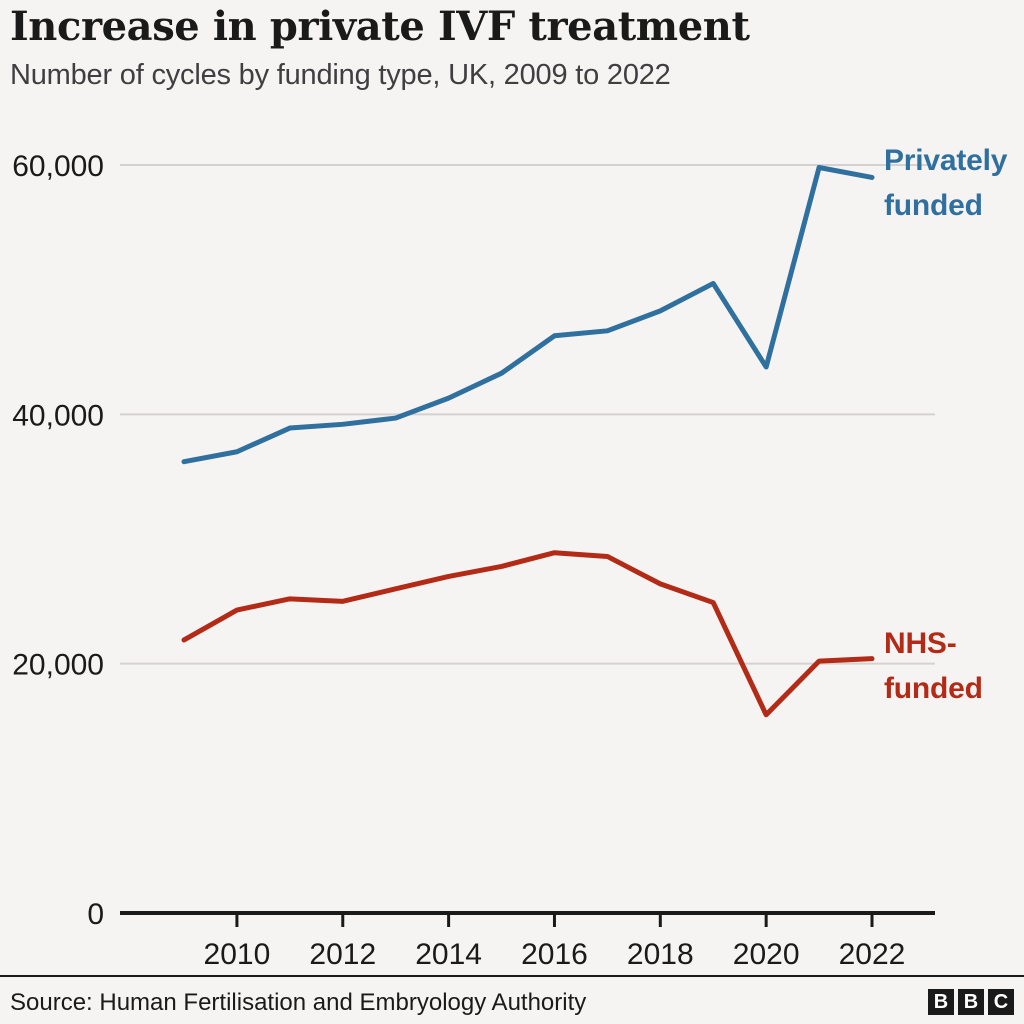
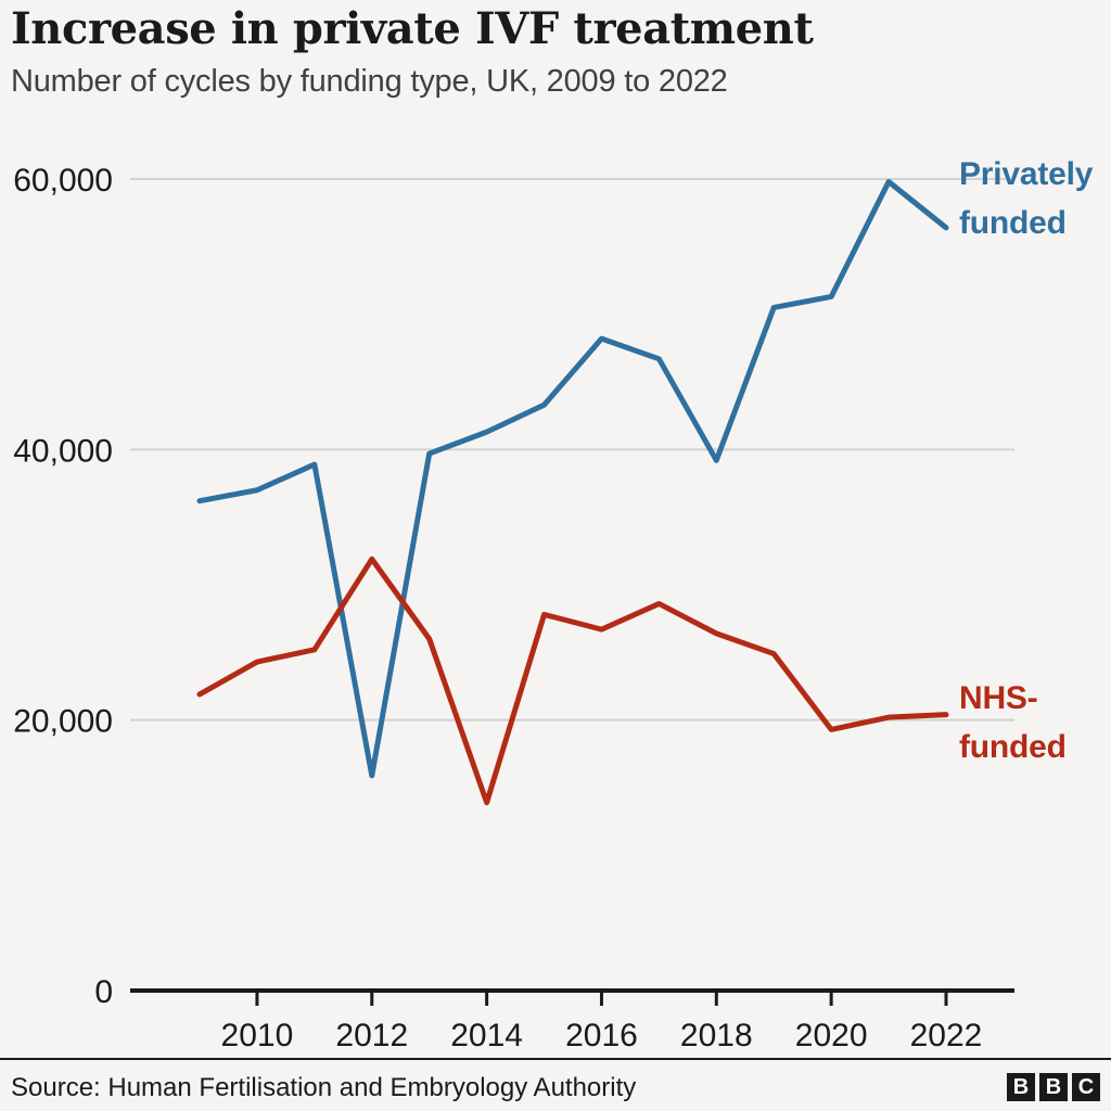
Privately funded/2012: 39200 -> 15900
NHS-funded/2012: 25000 -> 31900
NHS-funded/2014: 27000 -> 13900
Privately funded/2016: 46300 -> 48200
NHS-funded/2016: 28900 -> 26700
Privately funded/2018: 48300 -> 39200
Privately funded/2020: 43800 -> 51300
NHS-funded/2020: 15900 -> 19300
Privately funded/2022: 59000 -> 56400
